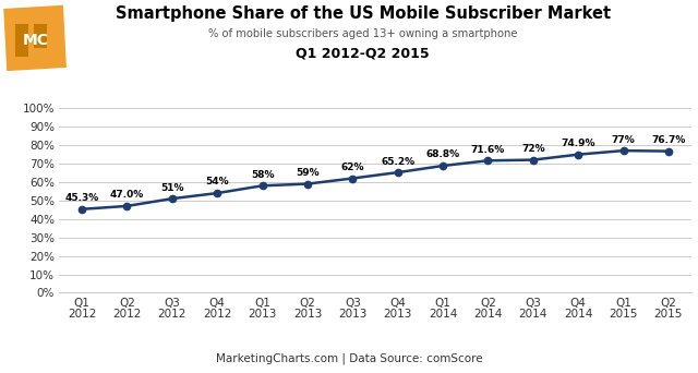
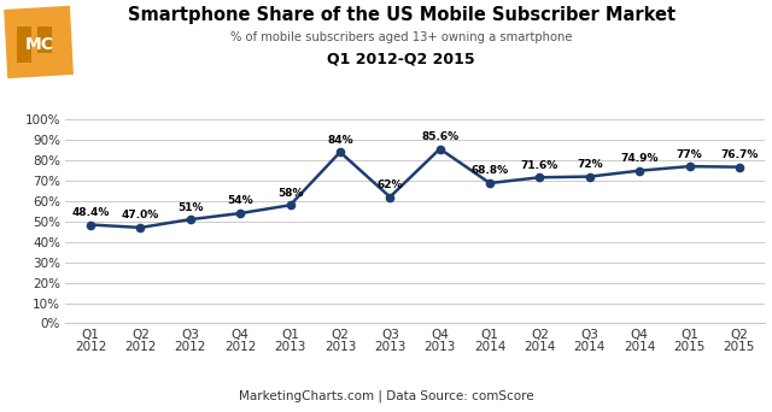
Q1 2012: 45.3% -> 48.4%
Q2 2013: 59% -> 84%
Q4 2013: 65.2% -> 85.6%
